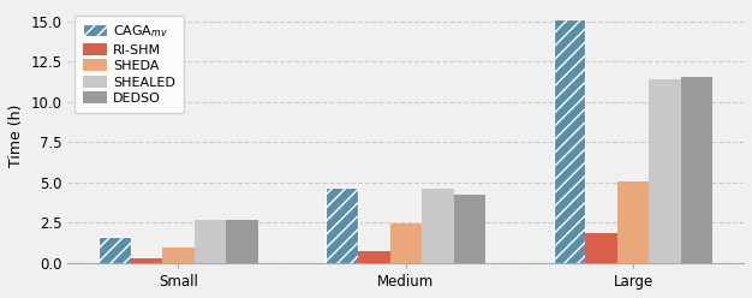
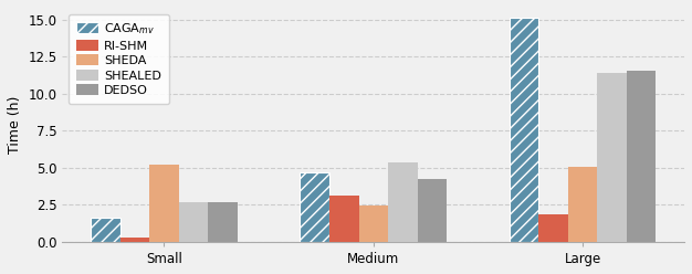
SHEDA/Small: 1.0 -> 5.2
RI-SHM/Medium: 0.8 -> 3.1
SHEALED/Medium: 4.7 -> 5.4
